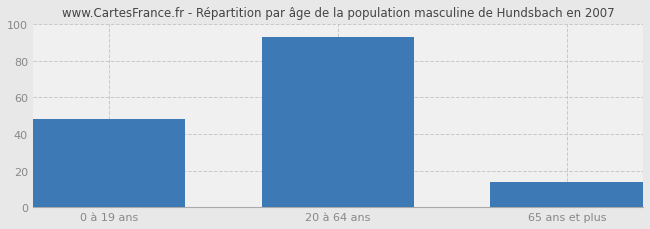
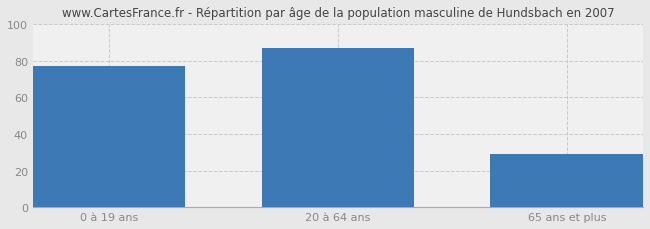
0 à 19 ans: 48 -> 77
20 à 64 ans: 93 -> 87
65 ans et plus: 14 -> 29
